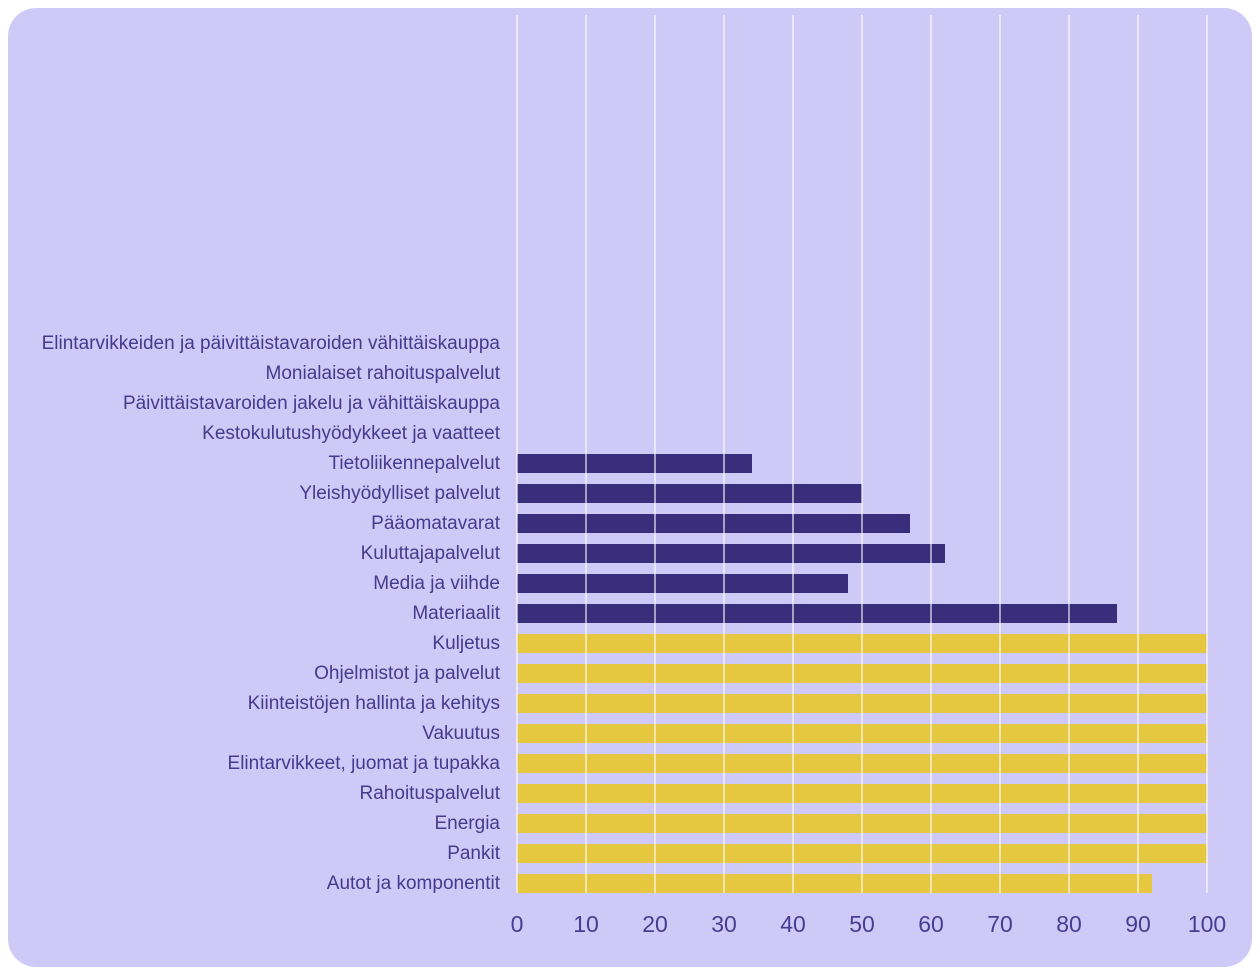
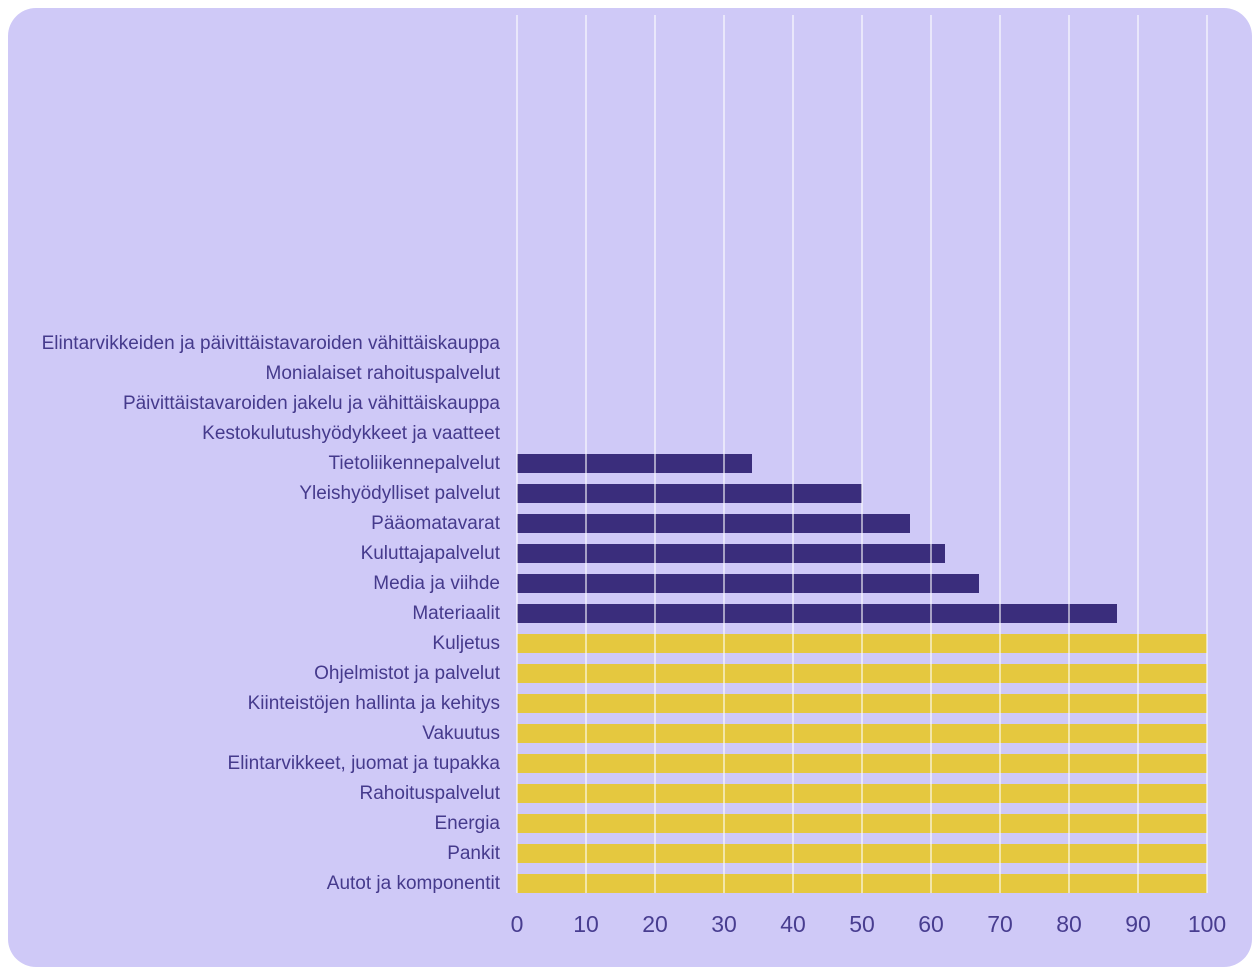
Media ja viihde: 48 -> 67
Autot ja komponentit: 92 -> 100
